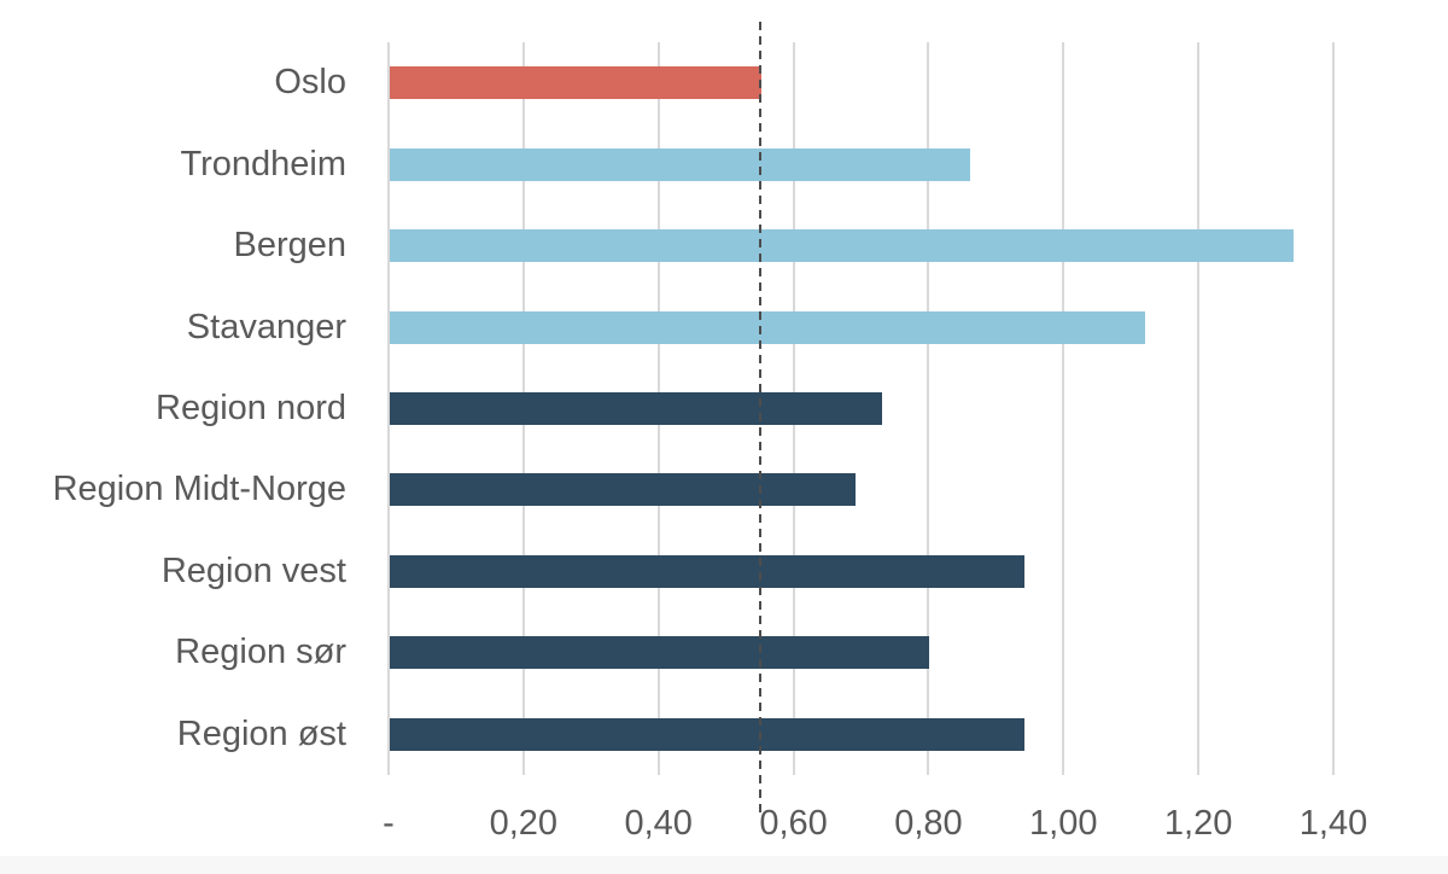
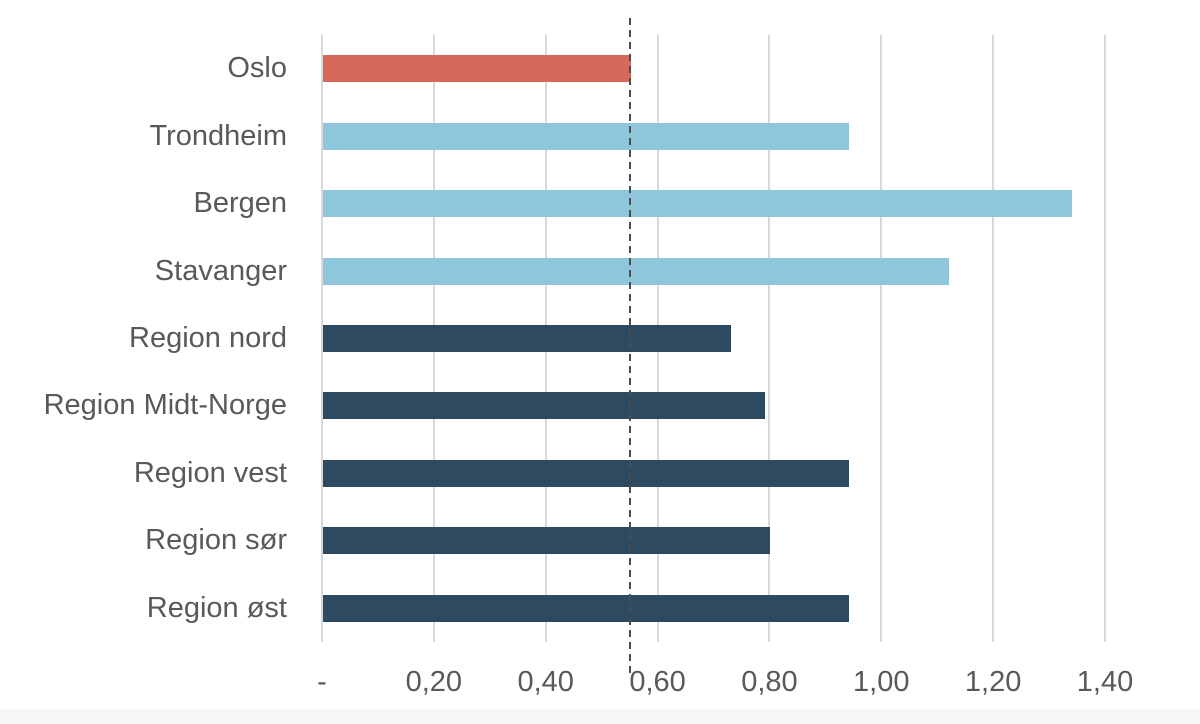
Trondheim: 0,86 -> 0,94
Region Midt-Norge: 0,69 -> 0,79
